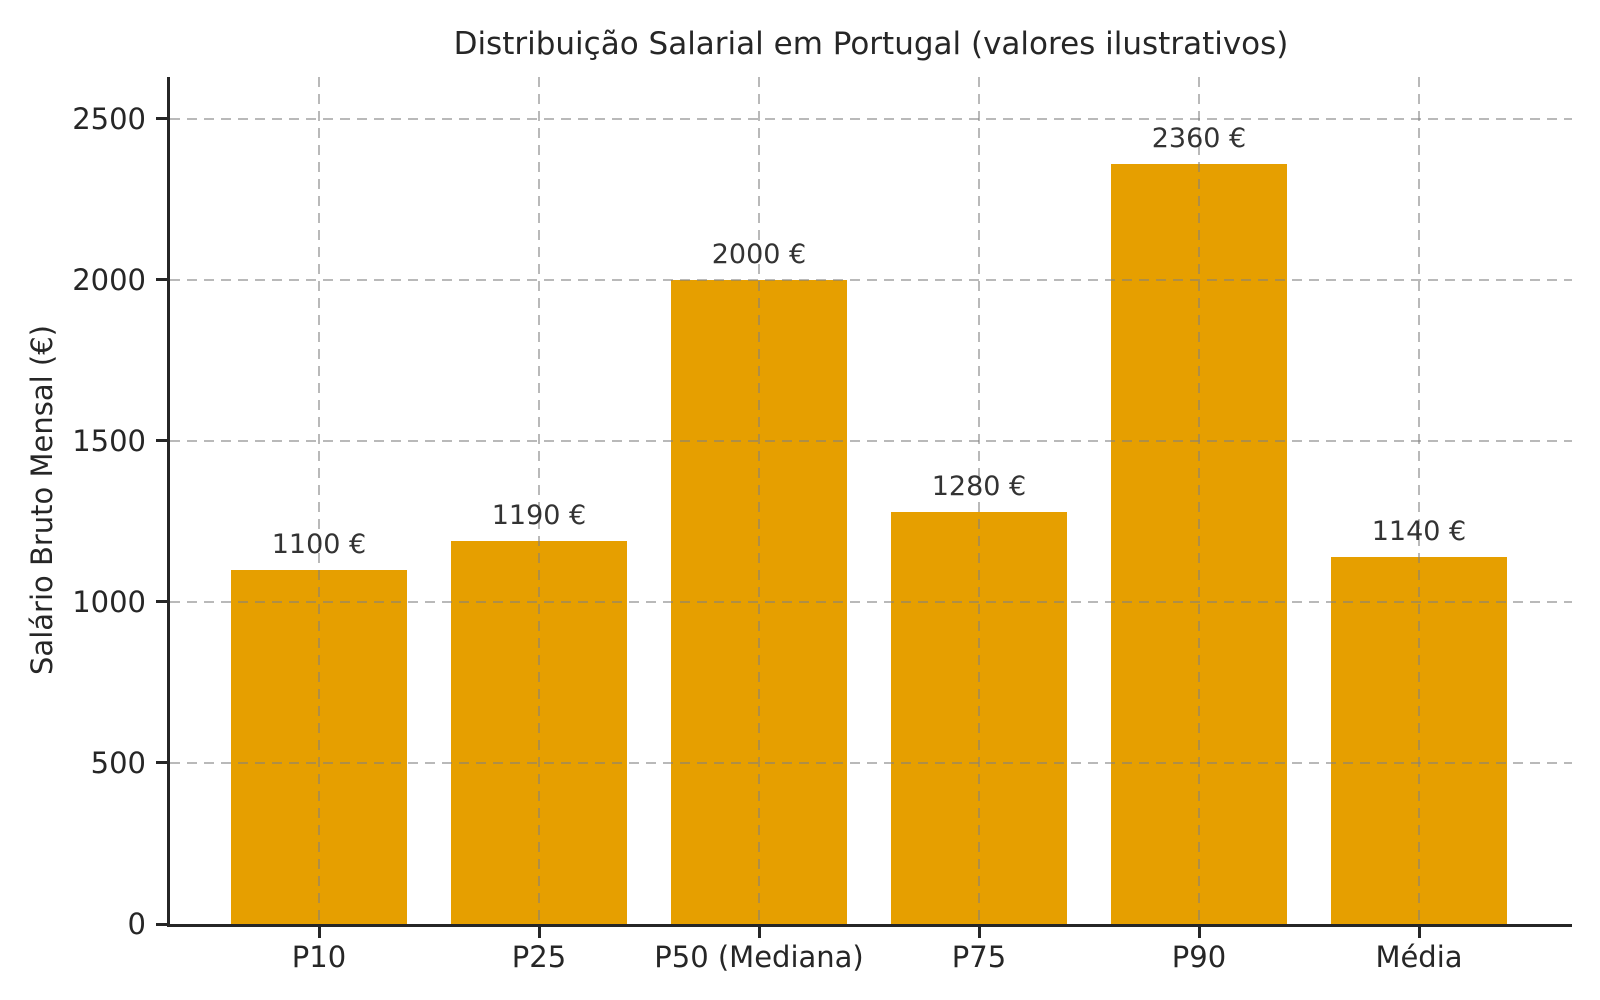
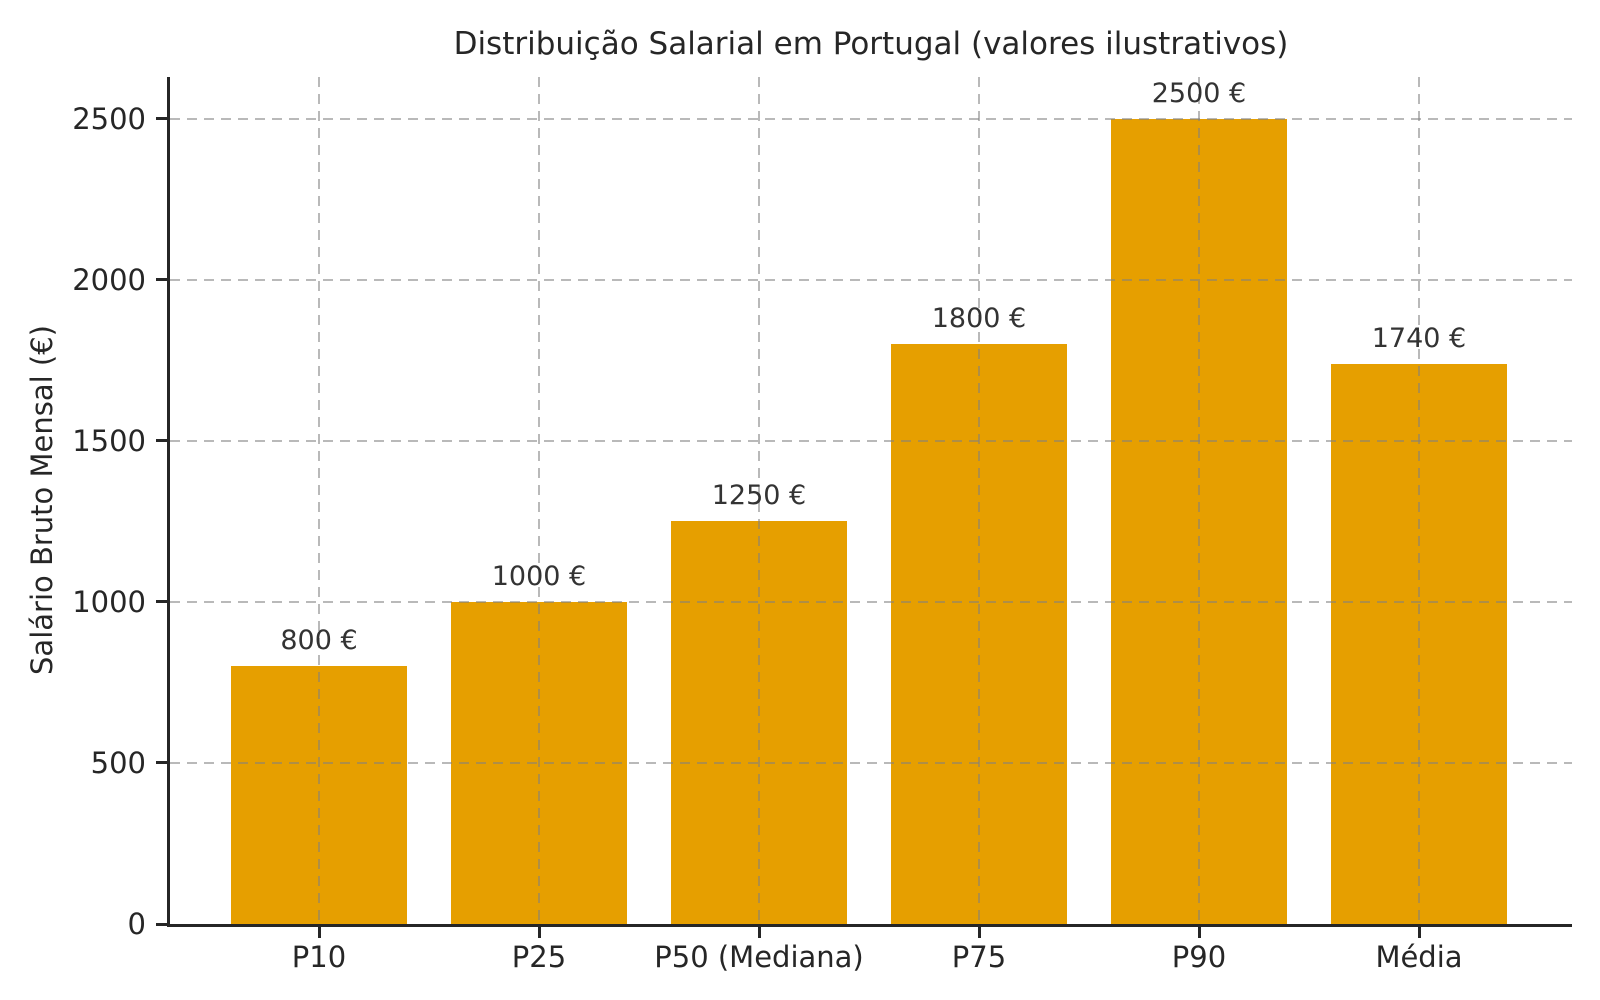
P10: 1100 -> 800
P25: 1190 -> 1000
P50 (Mediana): 2000 -> 1250
P75: 1280 -> 1800
P90: 2360 -> 2500
Média: 1140 -> 1740
